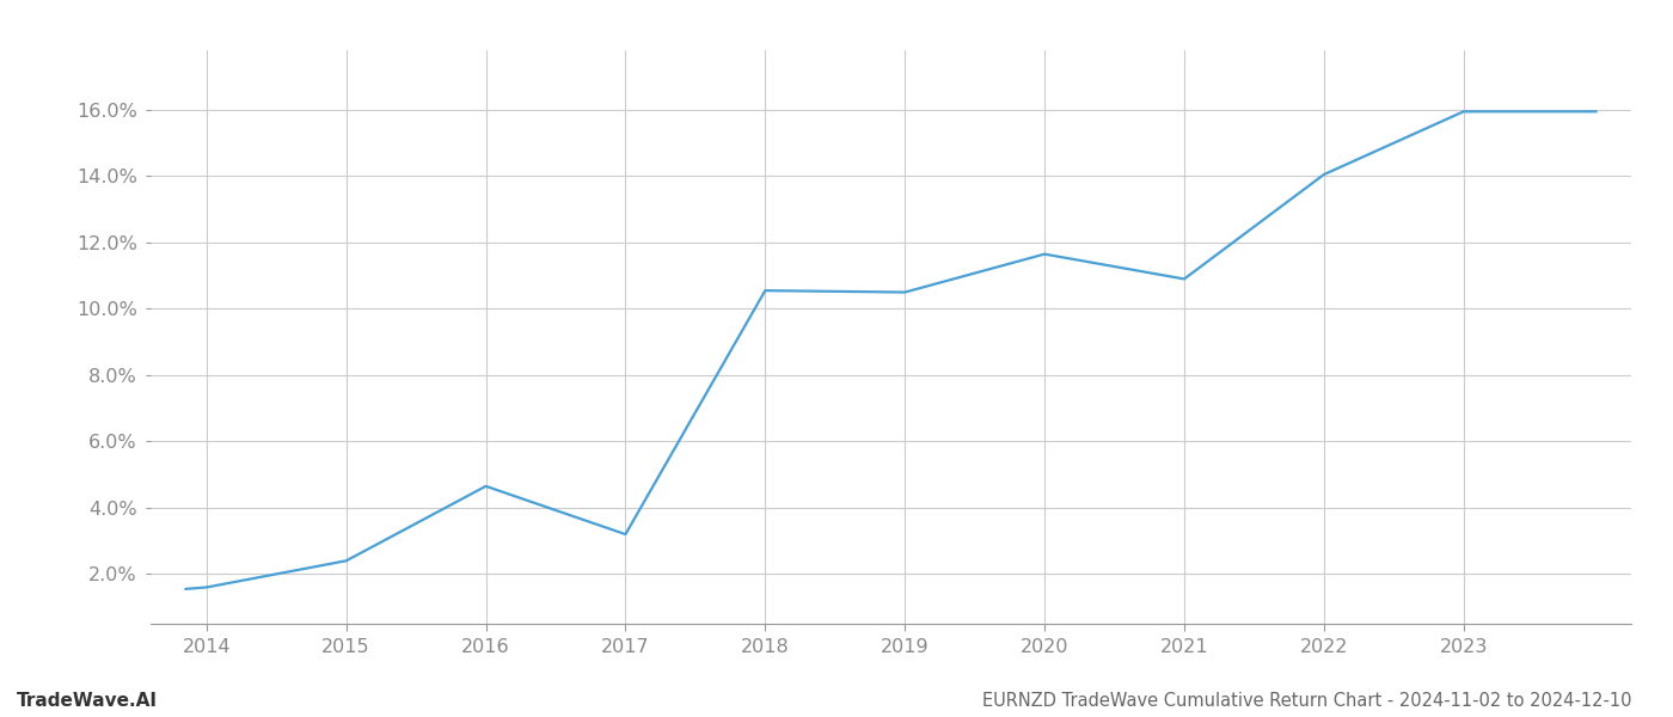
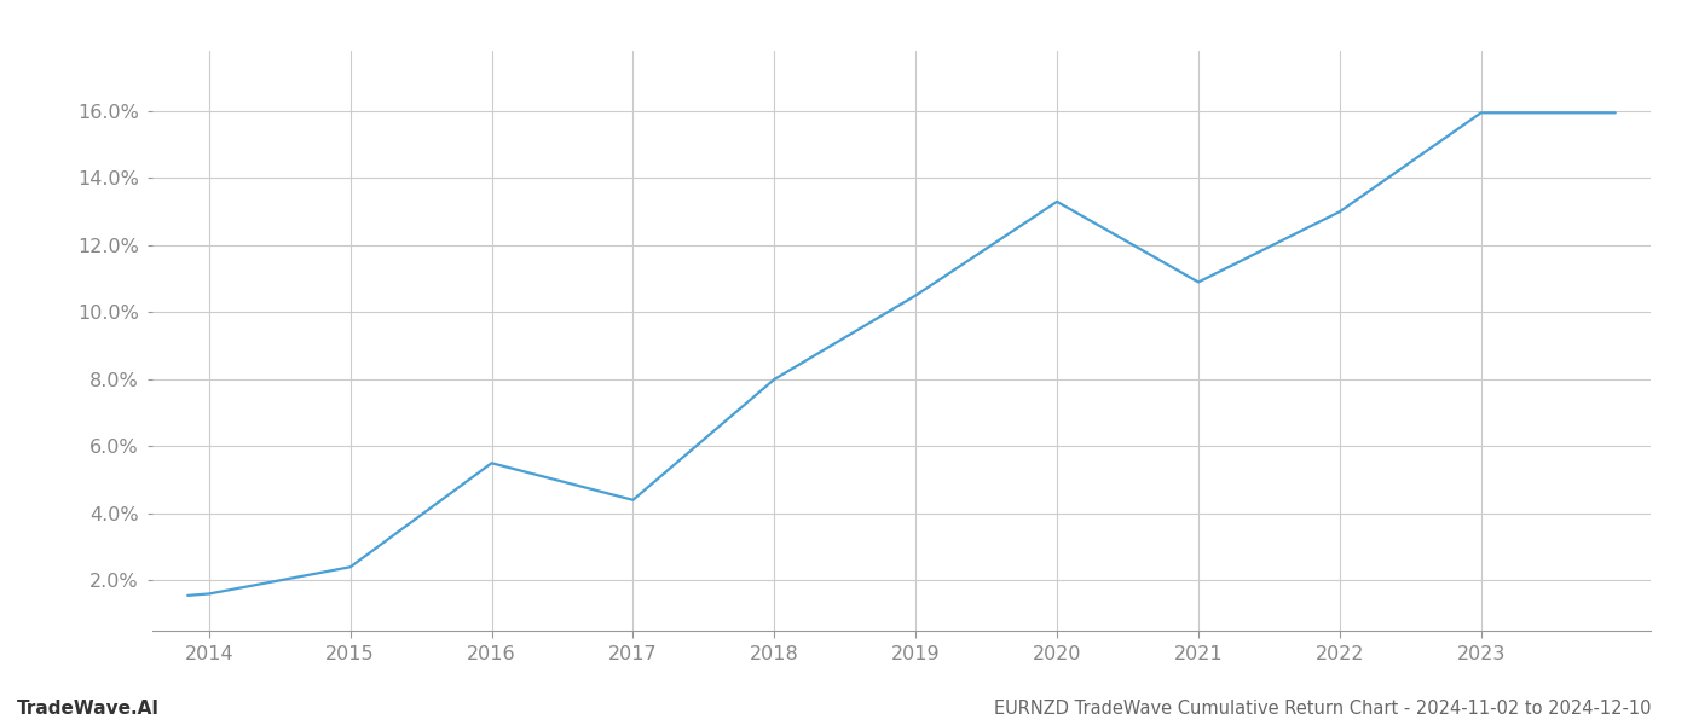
2016: 4.65% -> 5.50%
2017: 3.20% -> 4.40%
2018: 10.55% -> 8.00%
2020: 11.65% -> 13.30%
2022: 14.05% -> 13.00%
